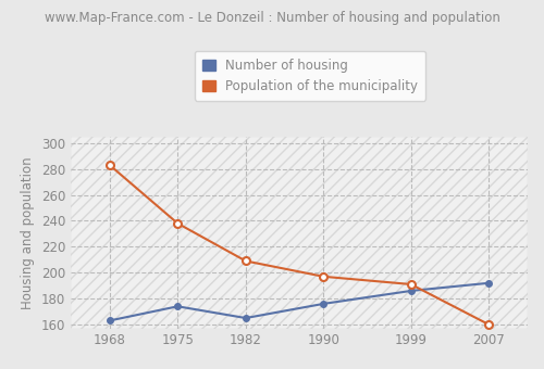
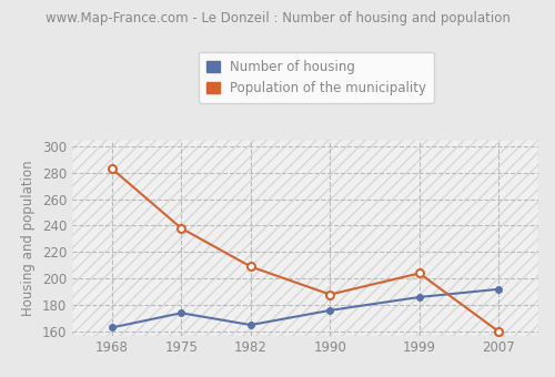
Population of the municipality/1990: 197 -> 188
Population of the municipality/1999: 191 -> 204
